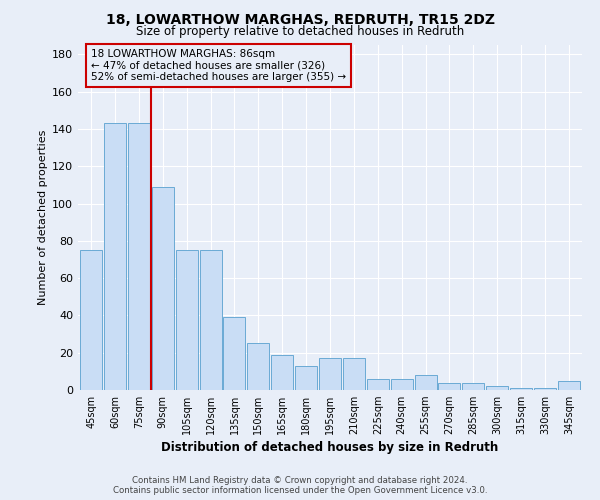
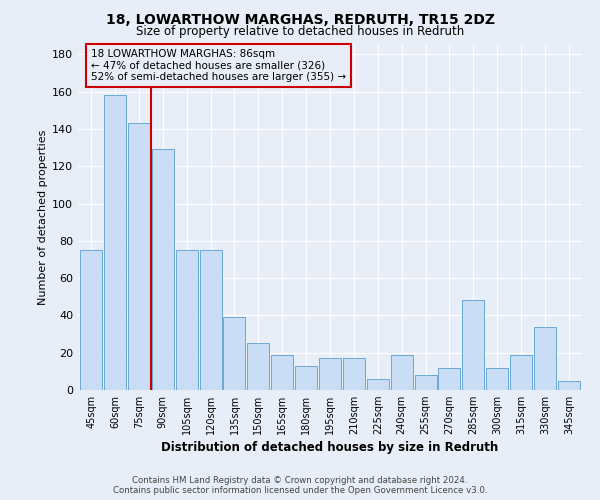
60sqm: 143 -> 158
90sqm: 109 -> 129
240sqm: 6 -> 19
270sqm: 4 -> 12
285sqm: 4 -> 48
300sqm: 2 -> 12
315sqm: 1 -> 19
330sqm: 1 -> 34
